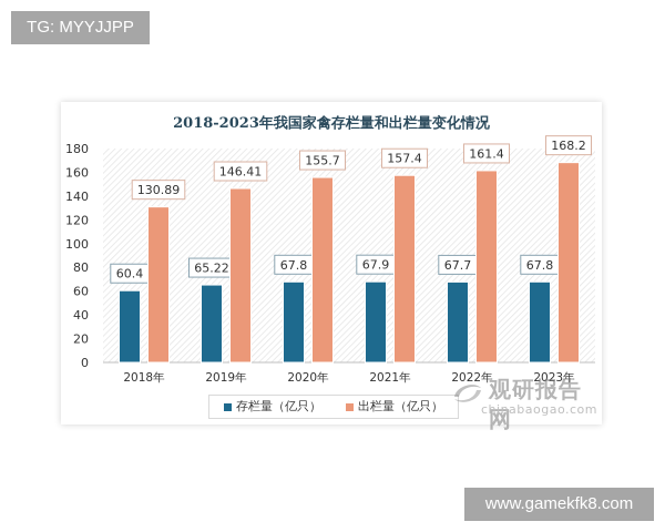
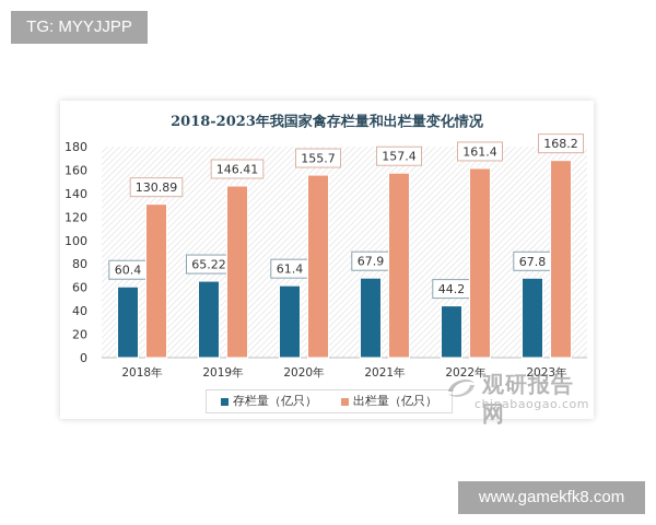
存栏量（亿只）/2020年: 67.8 -> 61.4
存栏量（亿只）/2022年: 67.7 -> 44.2
